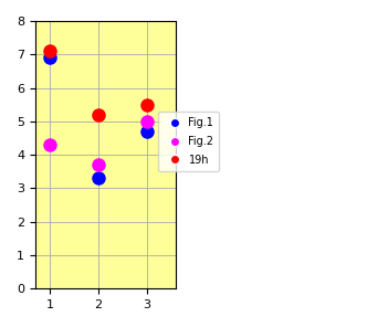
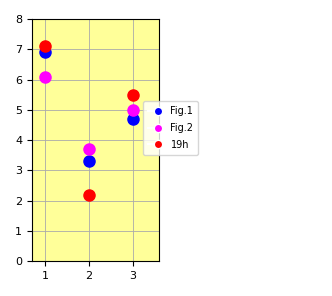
Fig.2/1: 4.3 -> 6.1
19h/2: 5.2 -> 2.2
